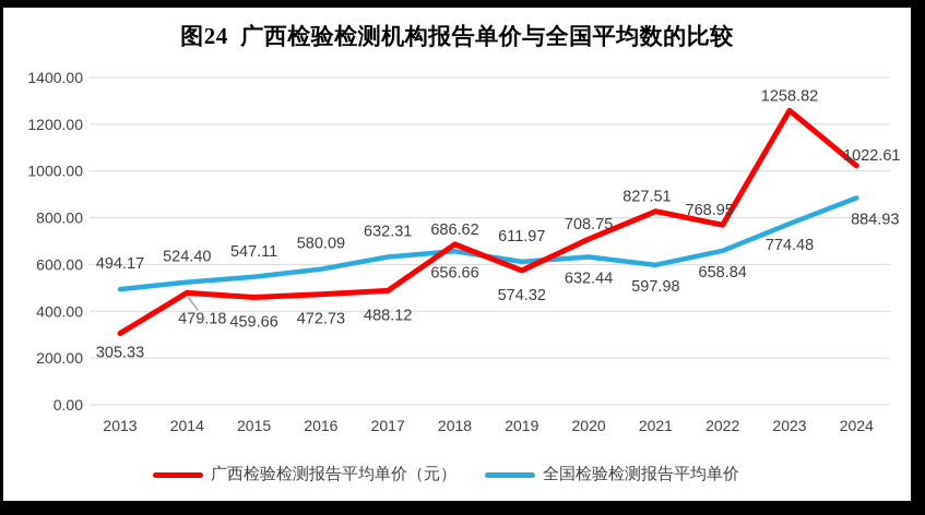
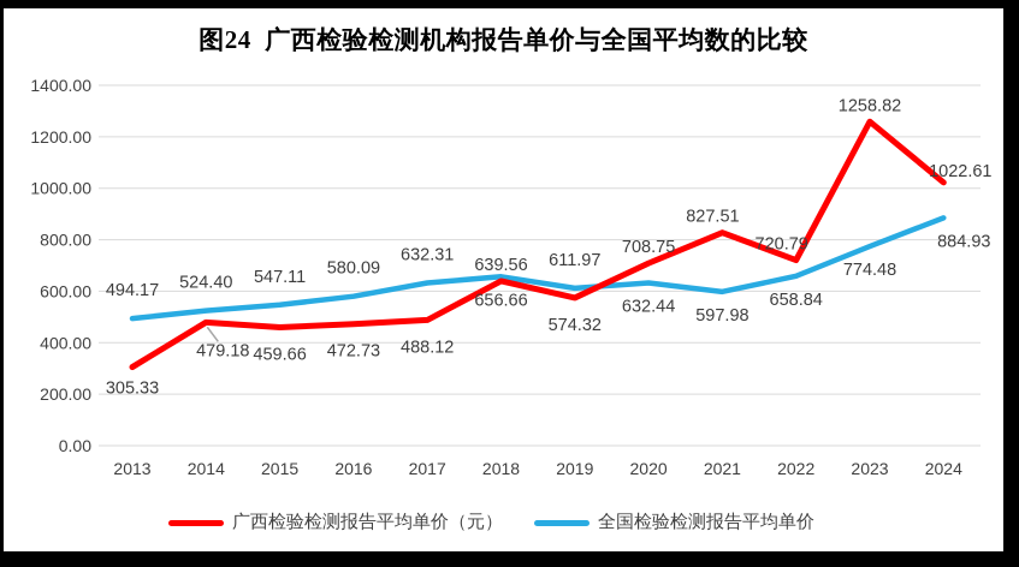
广西检验检测报告平均单价（元）/2018: 686.62 -> 639.56
广西检验检测报告平均单价（元）/2022: 768.95 -> 720.79
